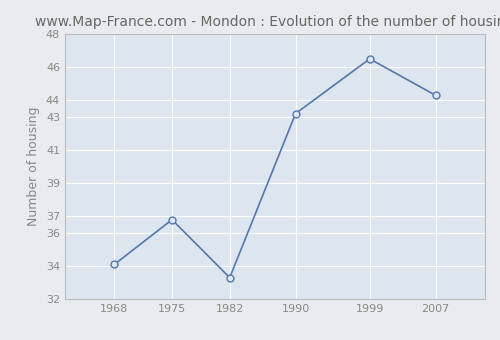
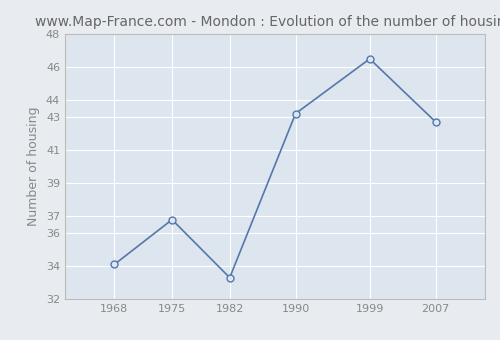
2007: 44.3 -> 42.7
